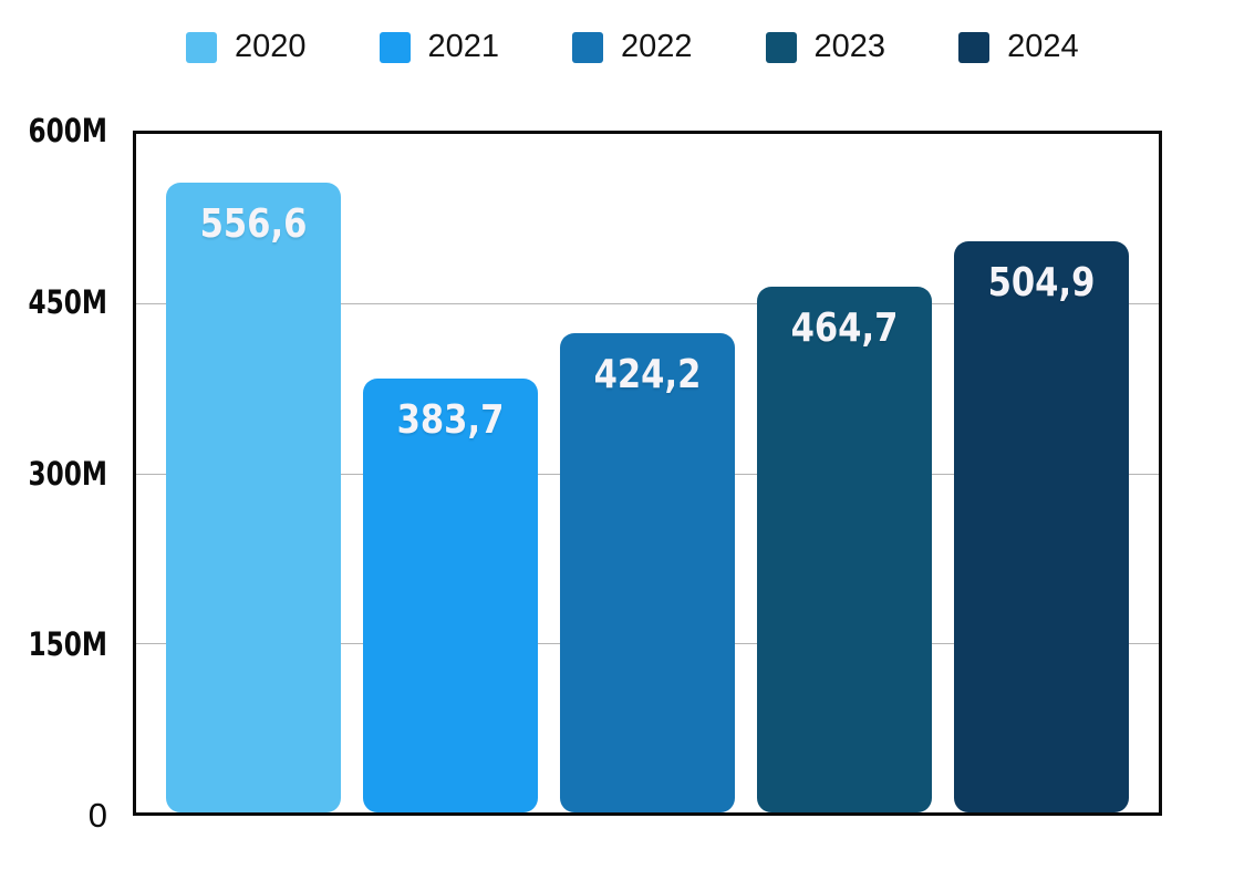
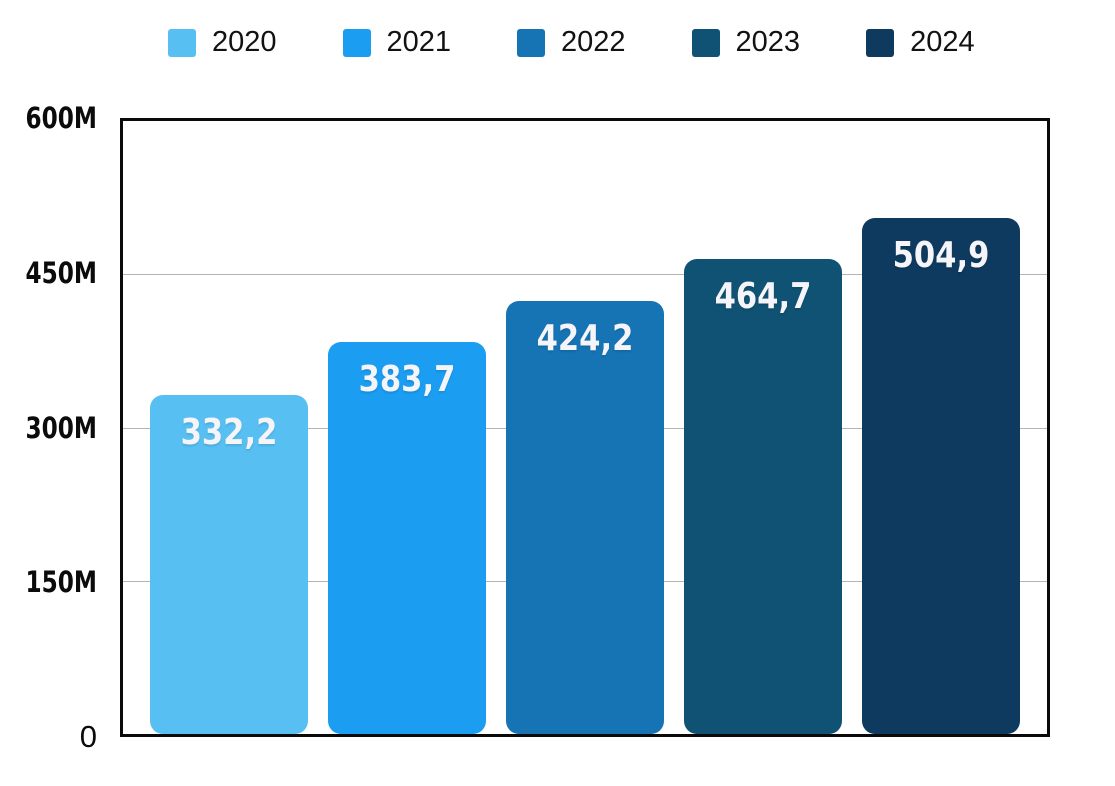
2020: 556,6 -> 332,2
